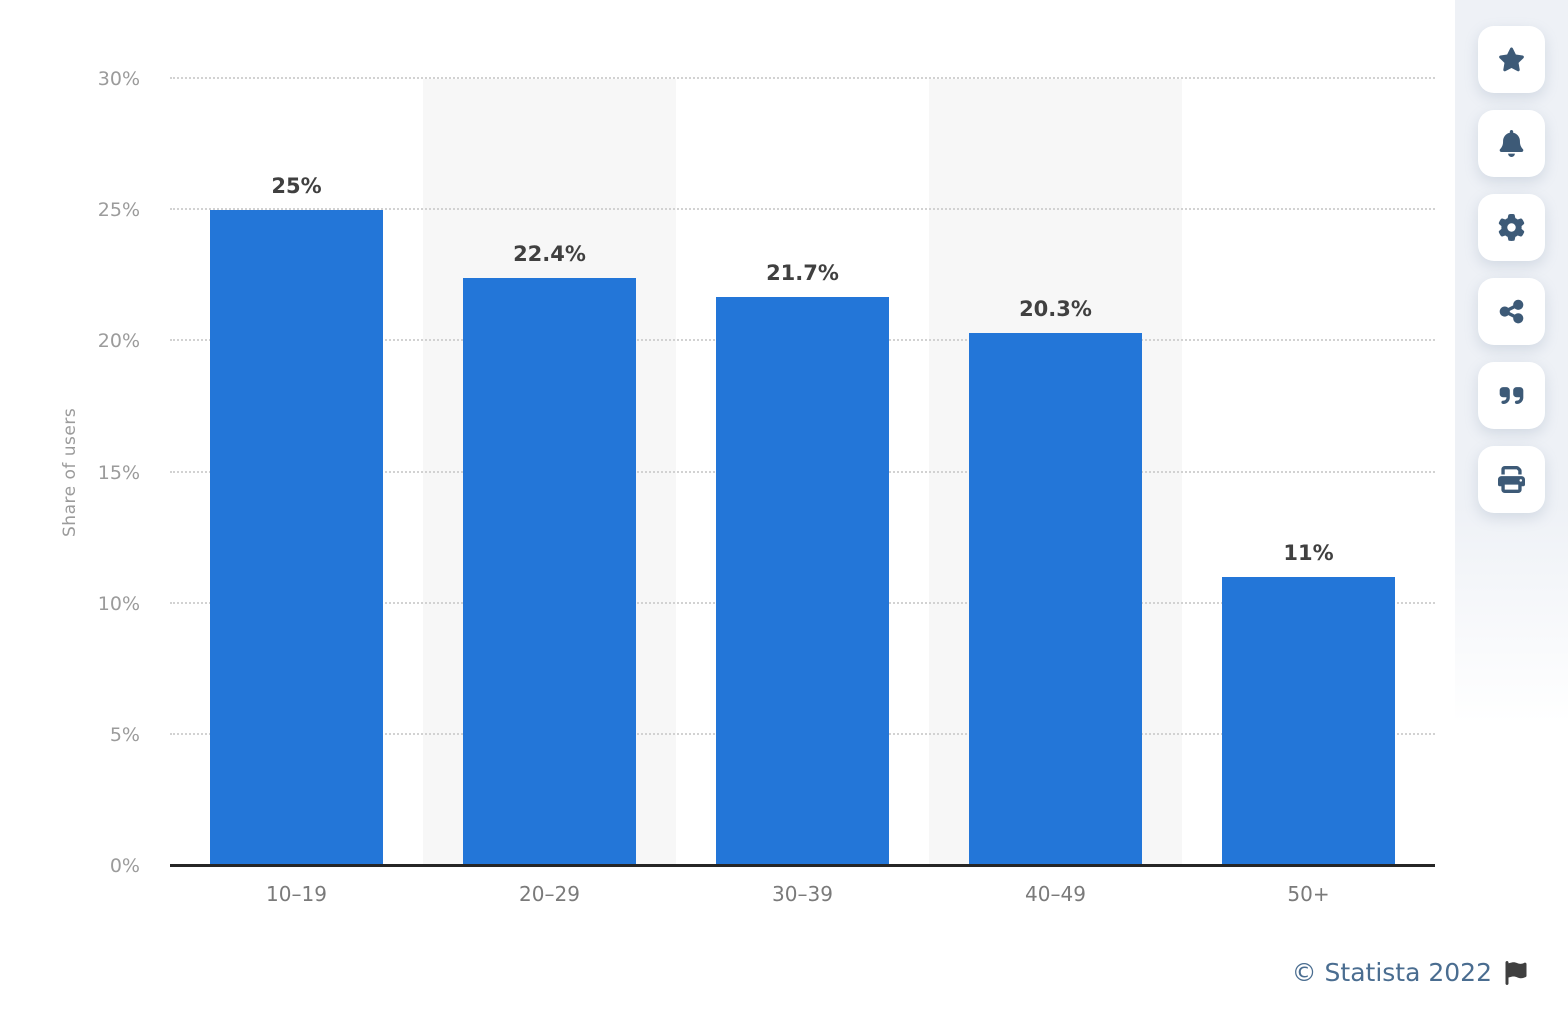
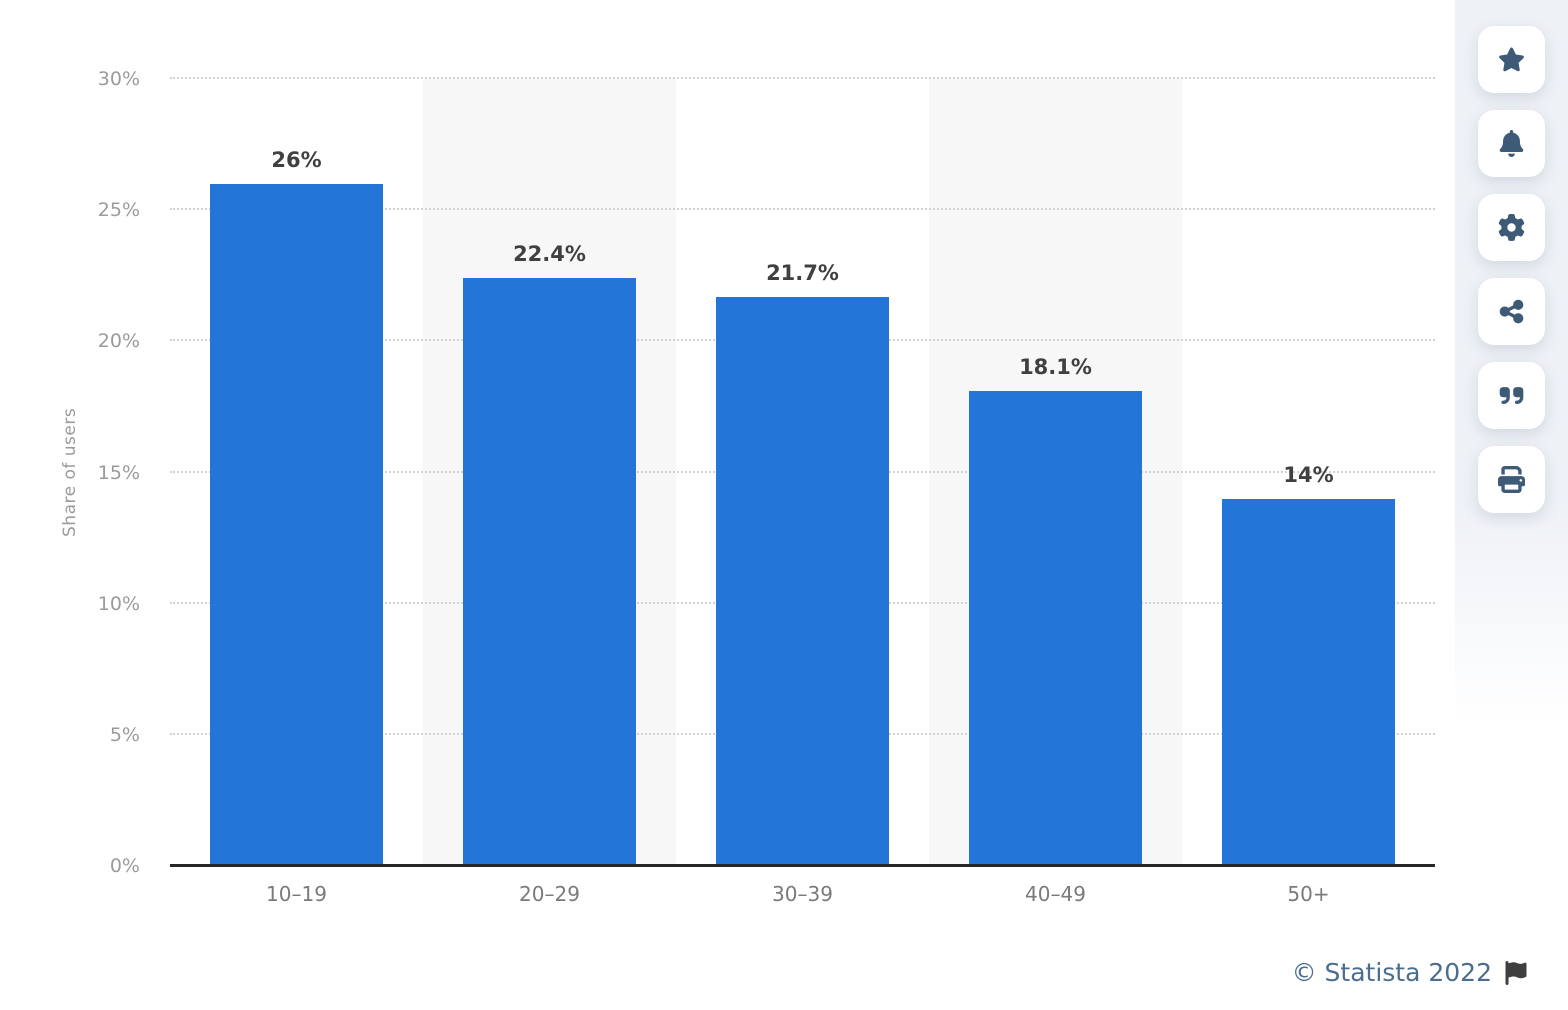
10–19: 25% -> 26%
40–49: 20.3% -> 18.1%
50+: 11% -> 14%
